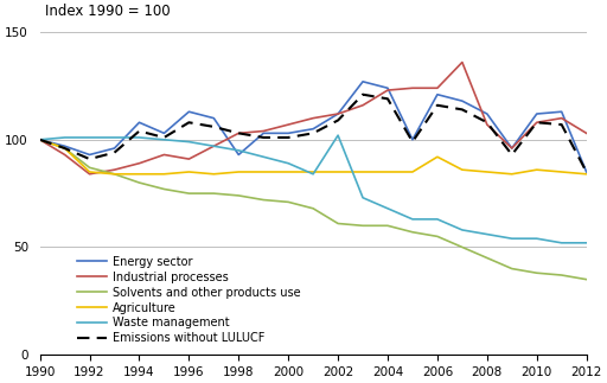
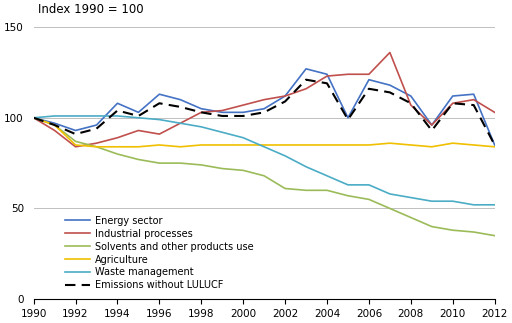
Energy sector/1998: 93 -> 105
Waste management/2002: 102 -> 79
Agriculture/2006: 92 -> 85
